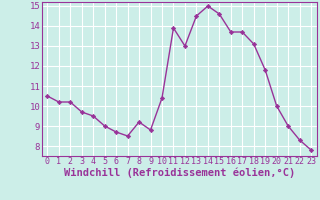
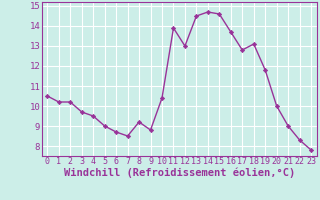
14: 15.0 -> 14.7
17: 13.7 -> 12.8
